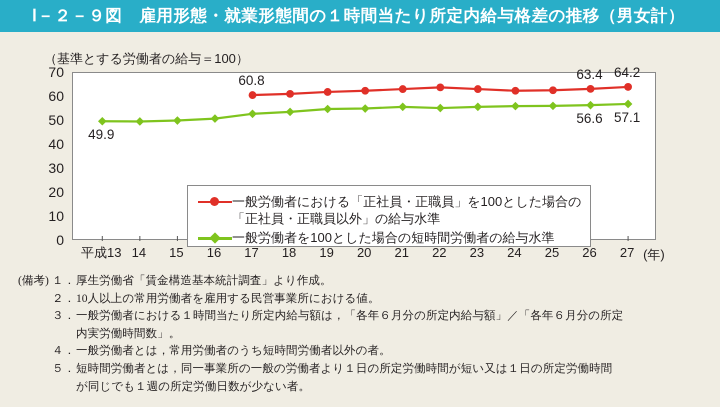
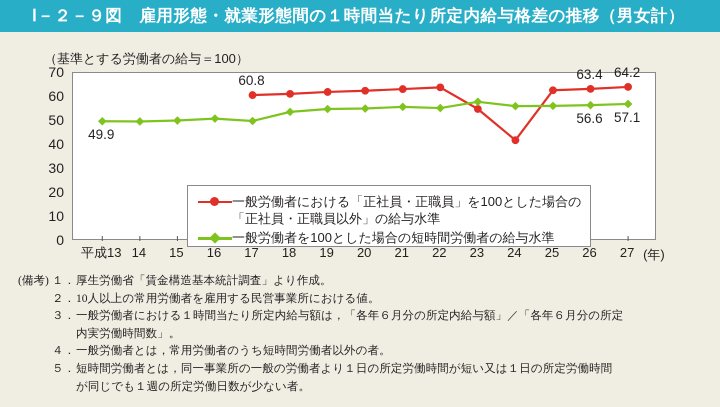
一般労働者を100とした場合の短時間労働者の給与水準/17: 53 -> 50
一般労働者における「正社員・正職員」を100とした場合の「正社員・正職員以外」の給与水準/23: 63 -> 55
一般労働者を100とした場合の短時間労働者の給与水準/23: 56 -> 58
一般労働者における「正社員・正職員」を100とした場合の「正社員・正職員以外」の給与水準/24: 63 -> 42
